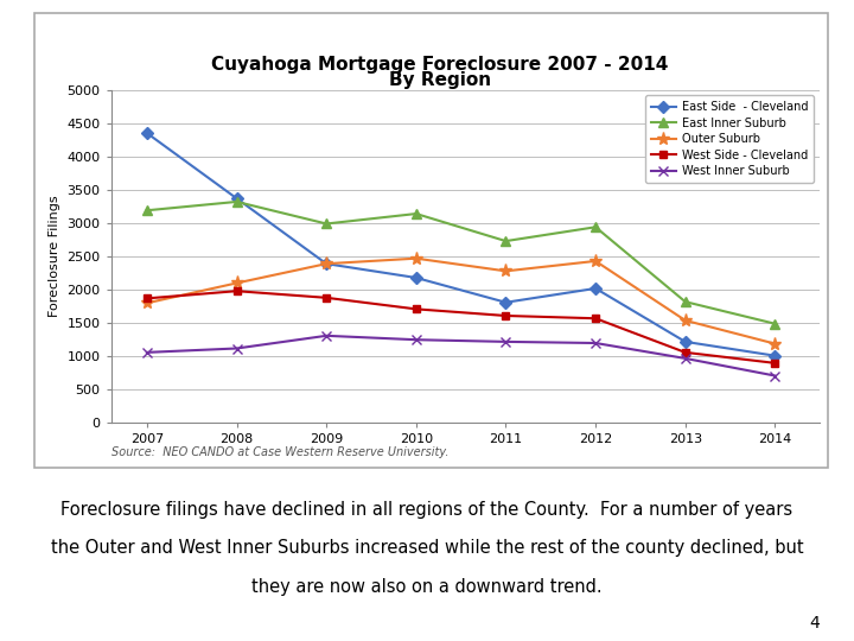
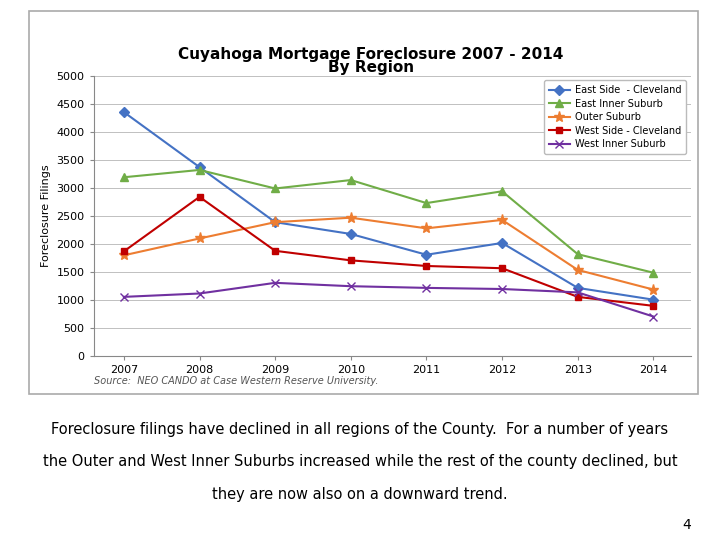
West Side - Cleveland/2008: 1980 -> 2840
West Inner Suburb/2013: 970 -> 1140
